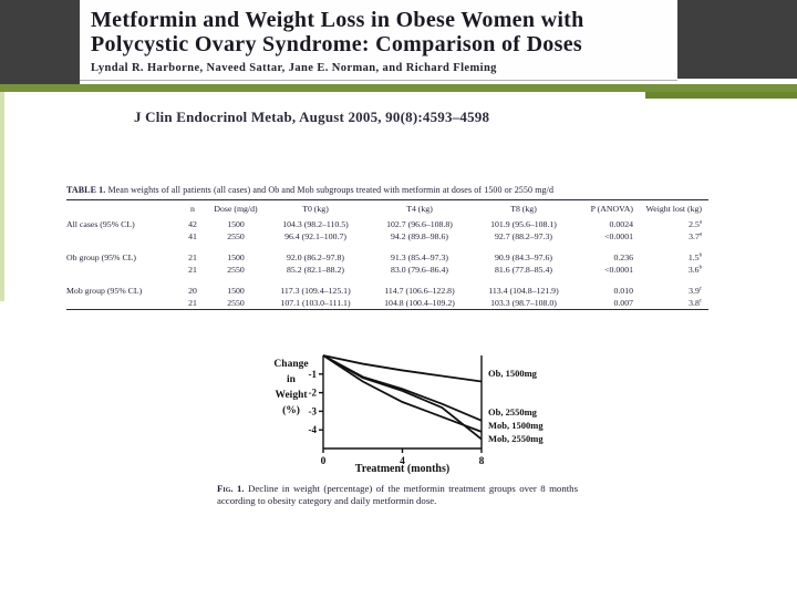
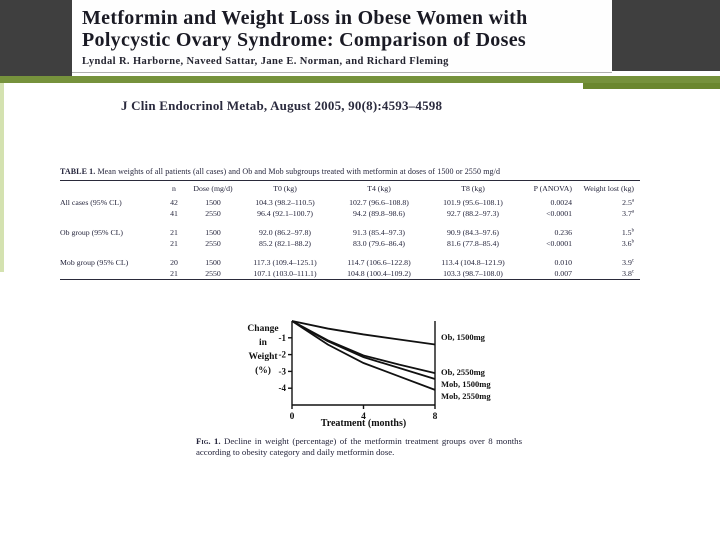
Ob, 2550mg/4: -1.8 -> -2.0
Mob, 1500mg/4: -1.9 -> -2.1
Ob, 2550mg/8: -3.5 -> -3.1
Mob, 1500mg/8: -4.5 -> -3.5
